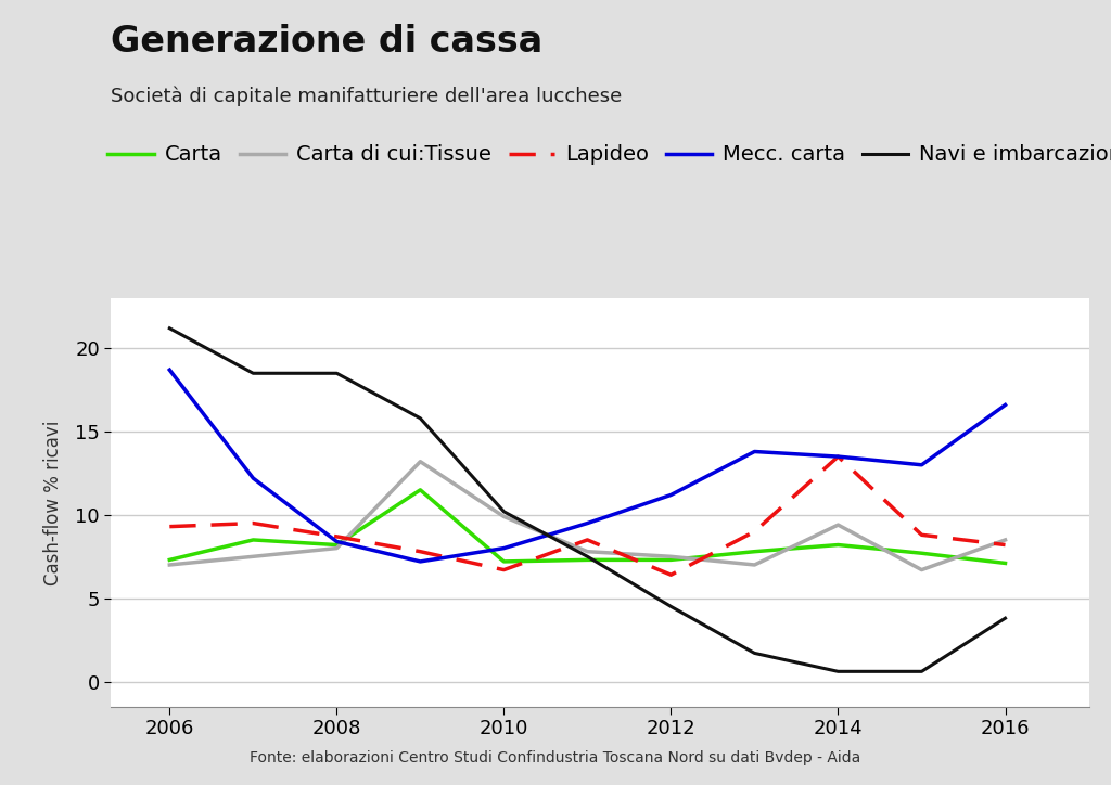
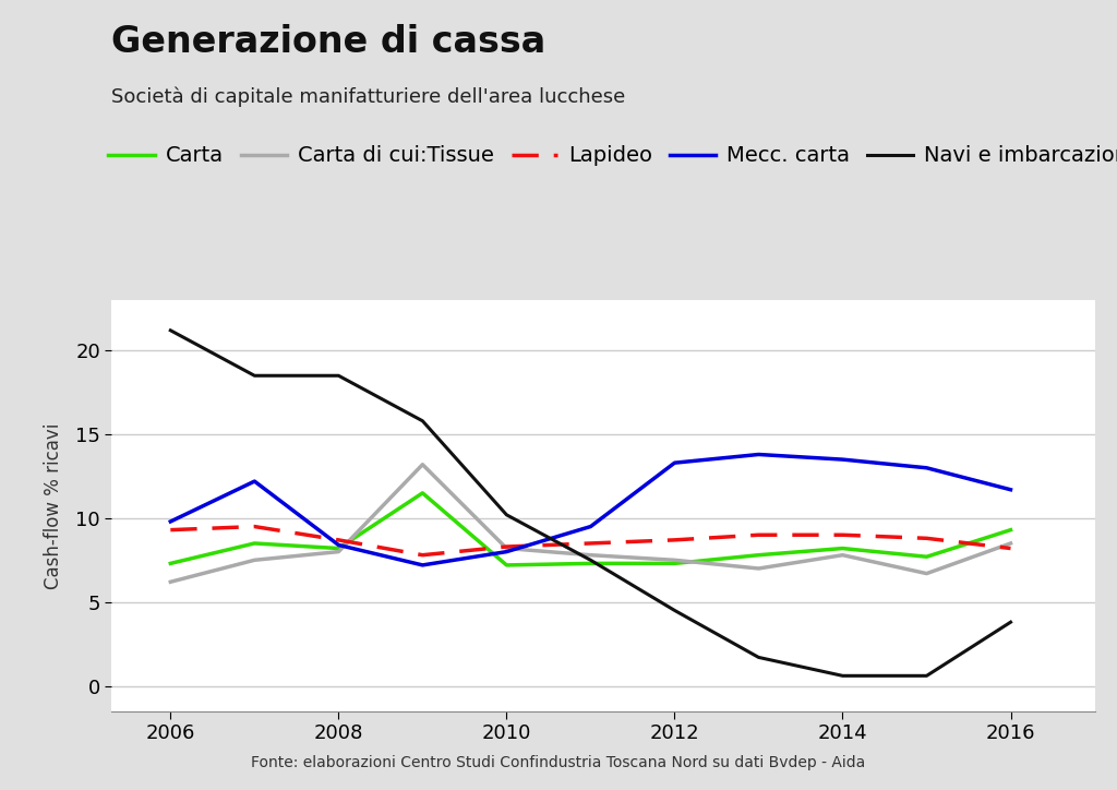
Carta di cui:Tissue/2006: 7.0 -> 6.2
Mecc. carta/2006: 18.7 -> 9.8
Carta di cui:Tissue/2010: 9.9 -> 8.2
Lapideo/2010: 6.7 -> 8.3
Lapideo/2012: 6.4 -> 8.7
Mecc. carta/2012: 11.2 -> 13.3
Carta di cui:Tissue/2014: 9.4 -> 7.8
Lapideo/2014: 13.5 -> 9.0
Carta/2016: 7.1 -> 9.3
Mecc. carta/2016: 16.6 -> 11.7
